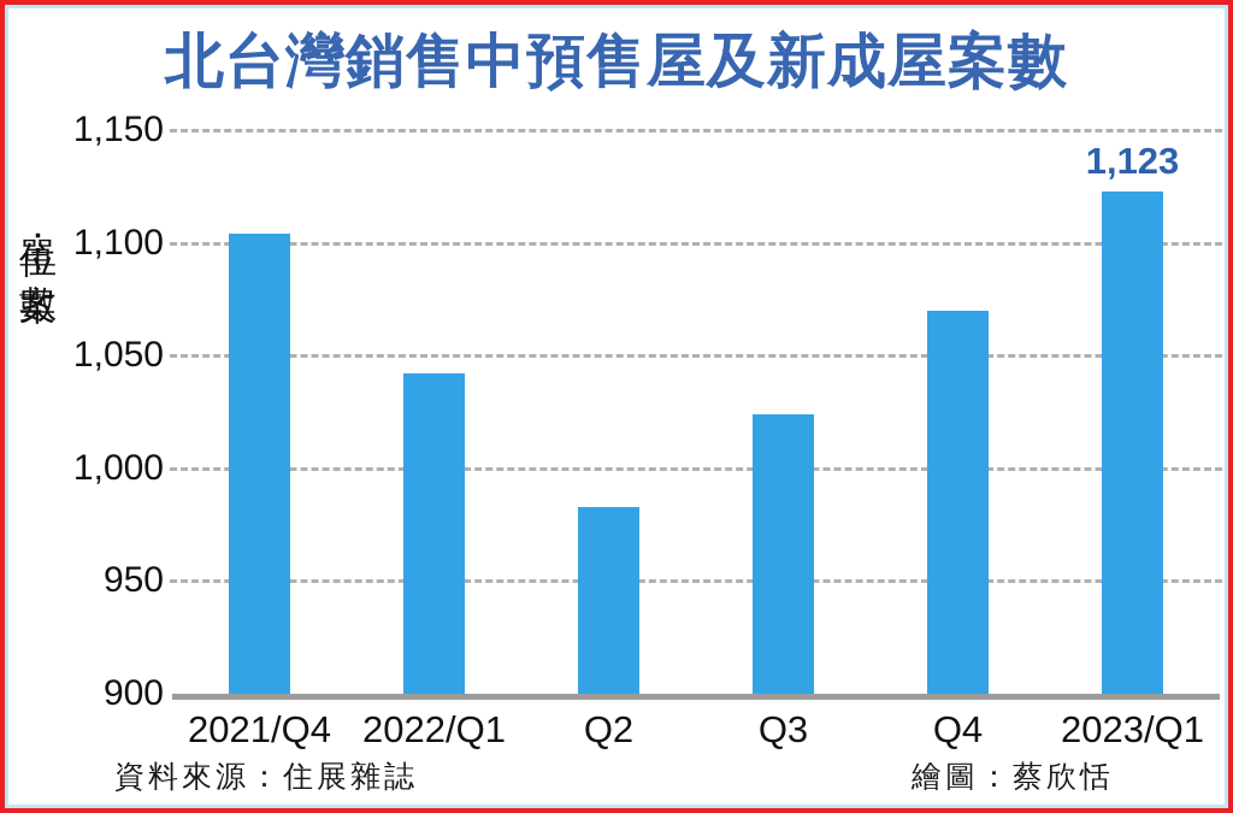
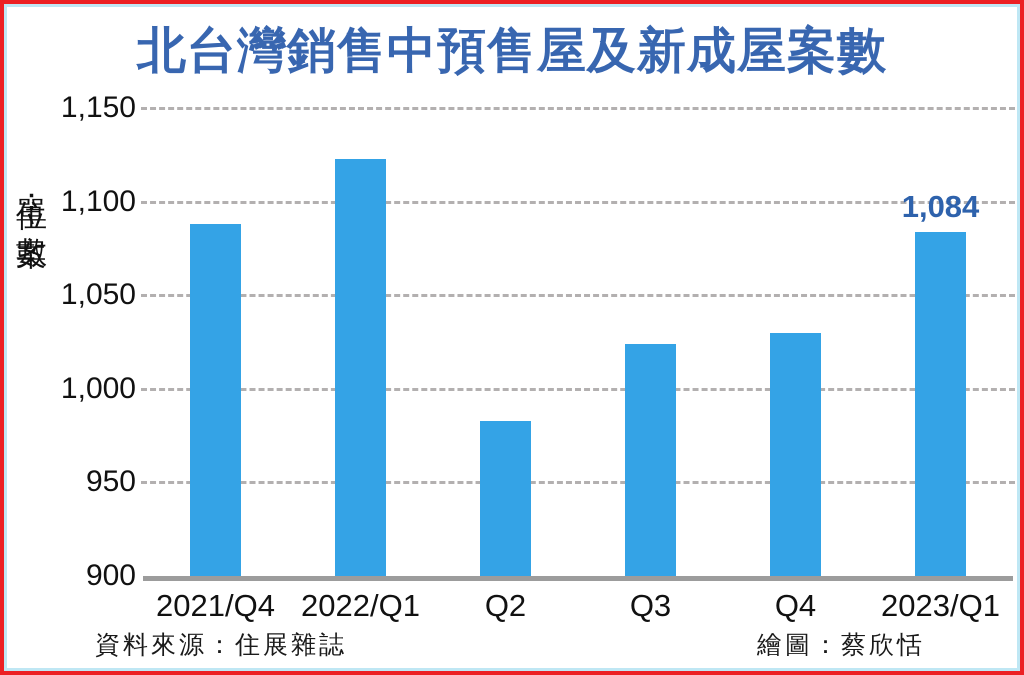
2021/Q4: 1104 -> 1088
2022/Q1: 1042 -> 1123
Q4: 1070 -> 1030
2023/Q1: 1,123 -> 1,084
